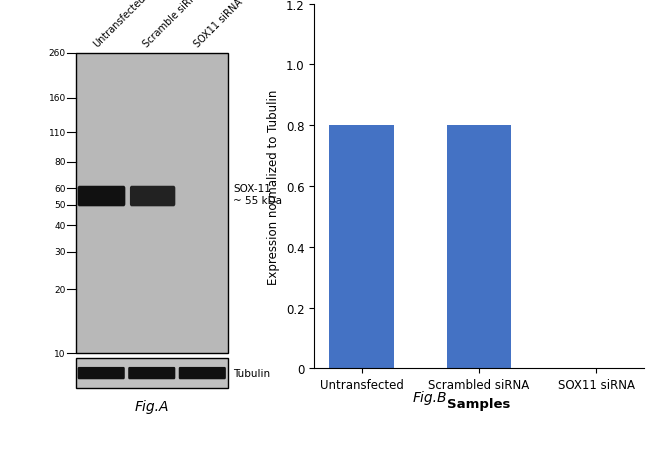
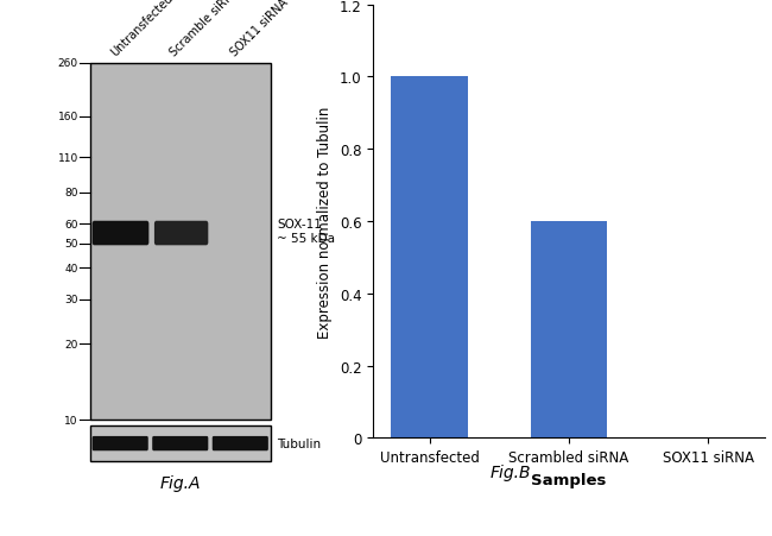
Untransfected: 0.8 -> 1.0
Scrambled siRNA: 0.8 -> 0.6
